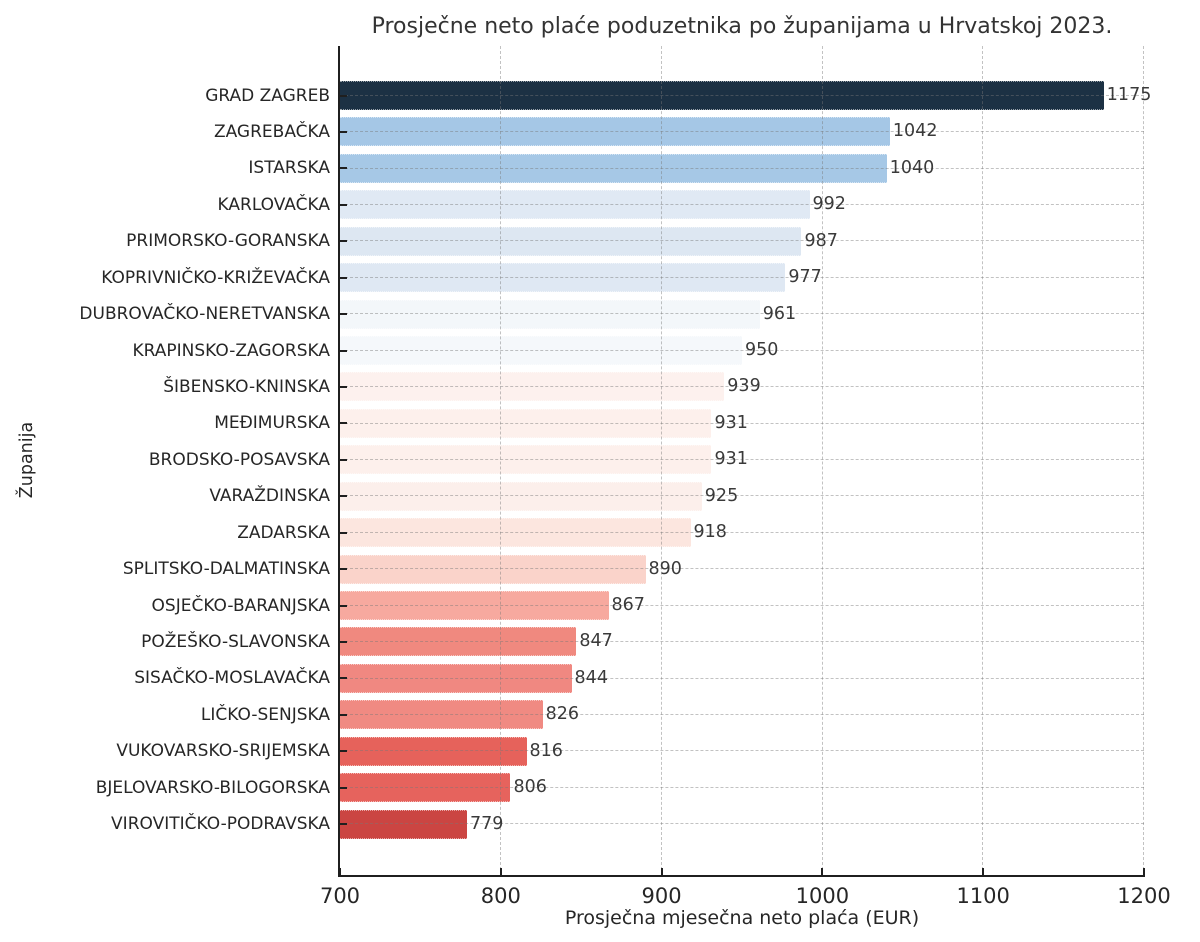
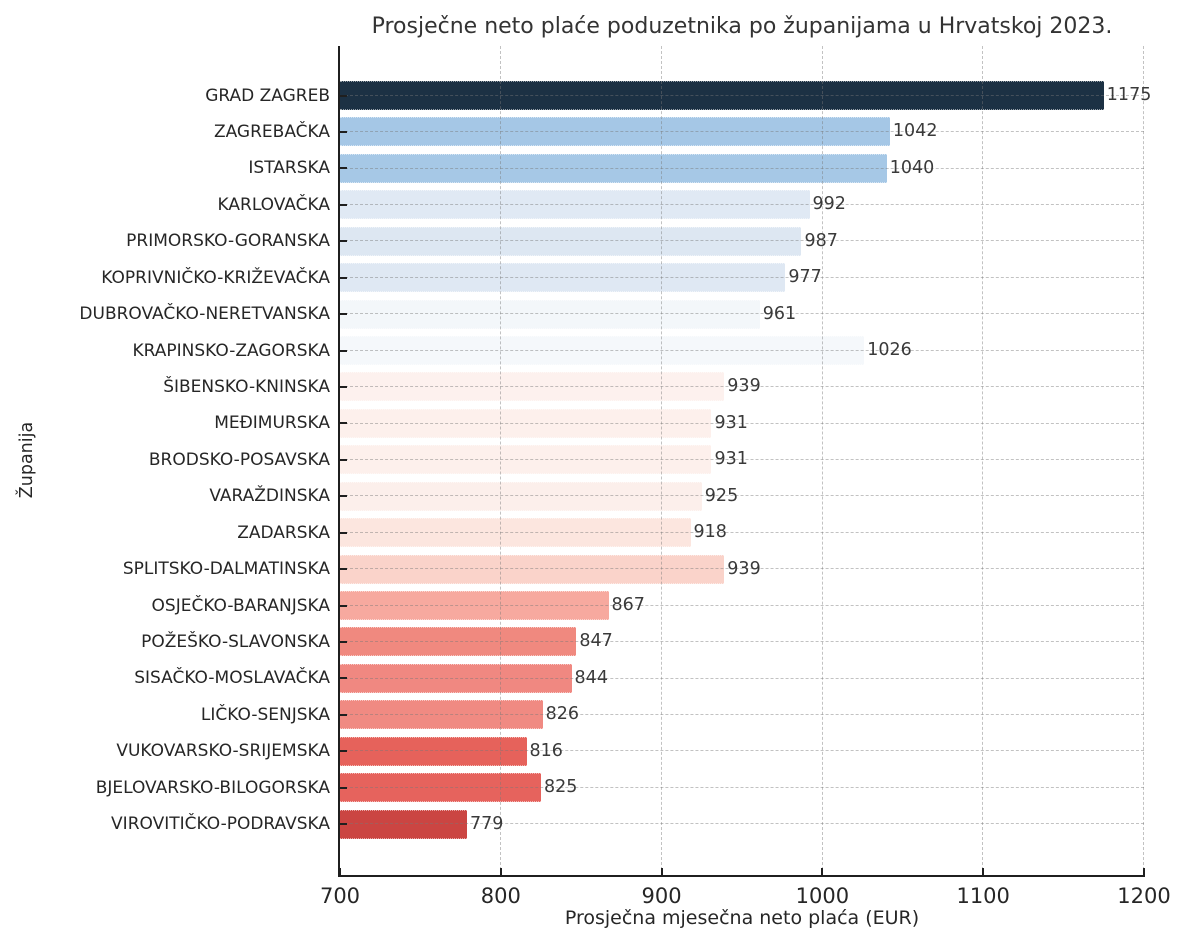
KRAPINSKO-ZAGORSKA: 950 -> 1026
SPLITSKO-DALMATINSKA: 890 -> 939
BJELOVARSKO-BILOGORSKA: 806 -> 825
